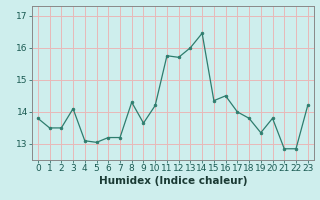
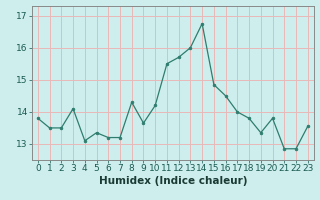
5: 13.05 -> 13.35
11: 15.75 -> 15.50
14: 16.45 -> 16.75
15: 14.35 -> 14.85
23: 14.20 -> 13.55
